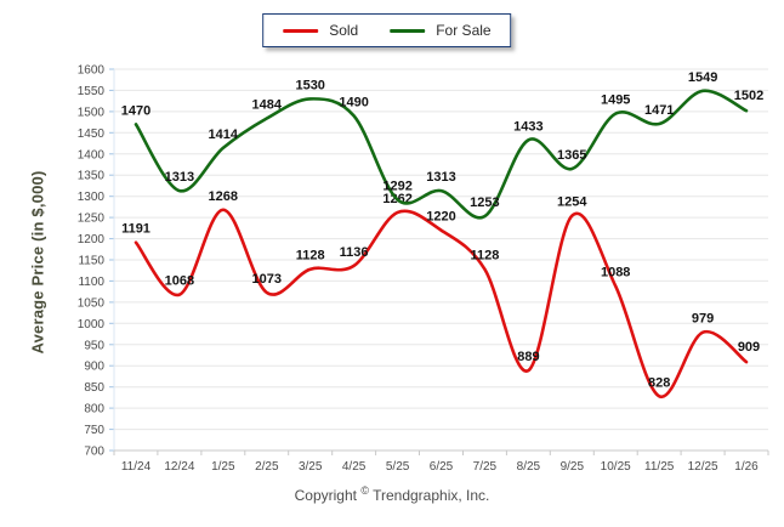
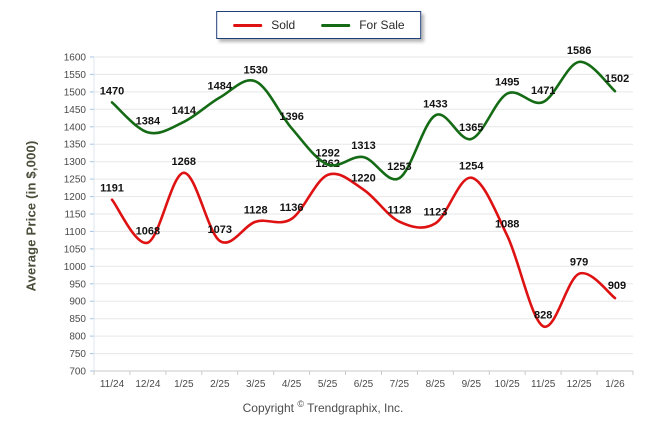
For Sale/12/24: 1313 -> 1384
For Sale/4/25: 1490 -> 1396
Sold/8/25: 889 -> 1123
For Sale/12/25: 1549 -> 1586
